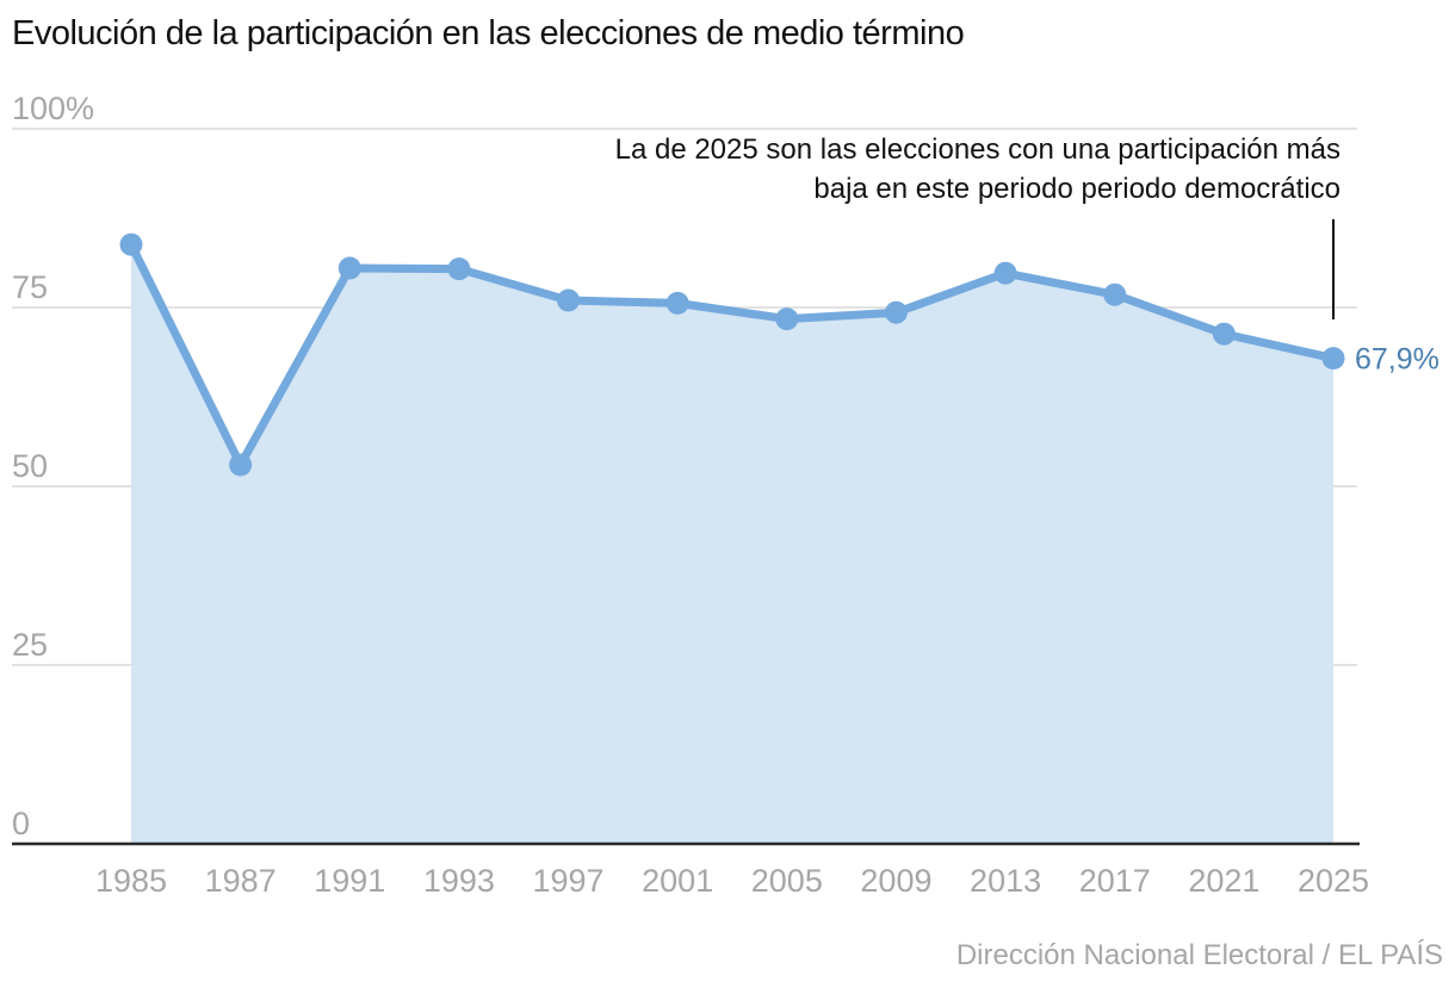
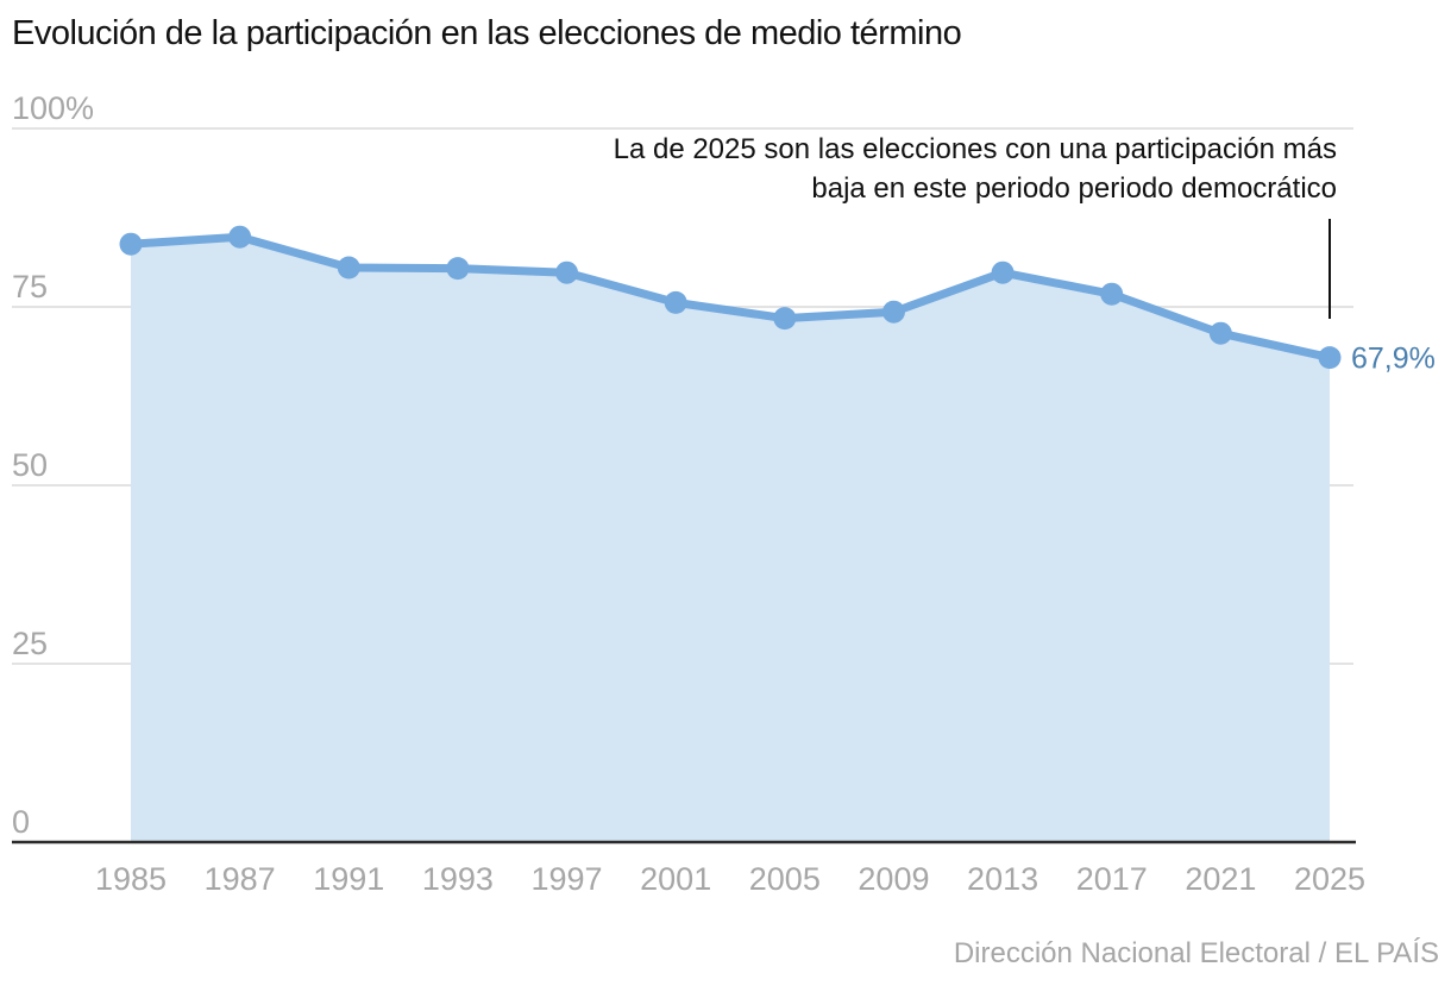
1987: 53% -> 85%
1997: 76% -> 80%
